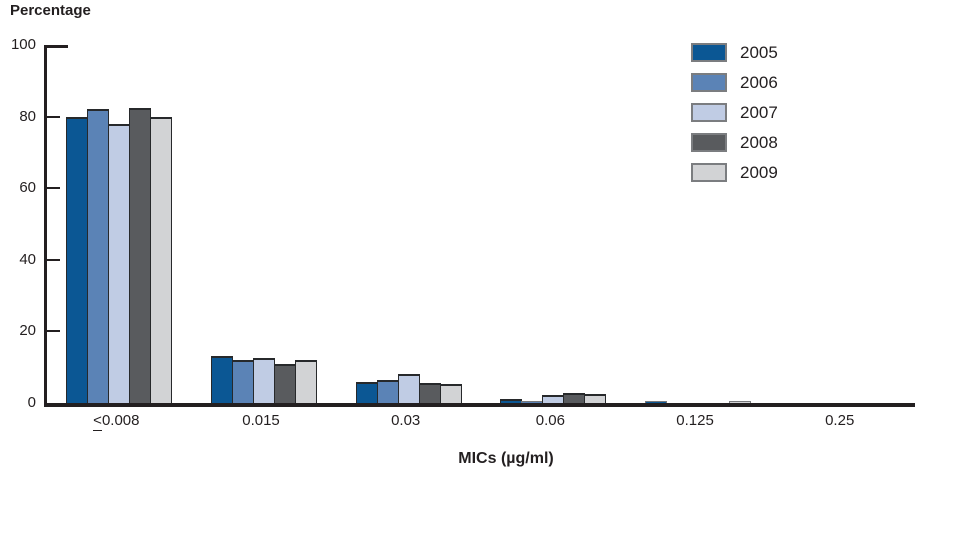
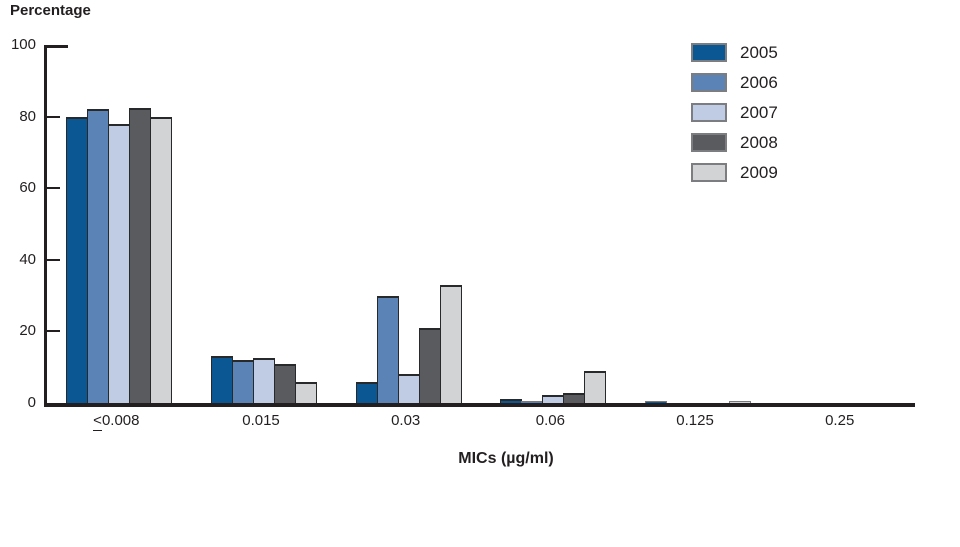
2009/0.015: 12 -> 6
2006/0.03: 6 -> 30
2008/0.03: 6 -> 21
2009/0.03: 5 -> 33
2009/0.06: 2 -> 9
